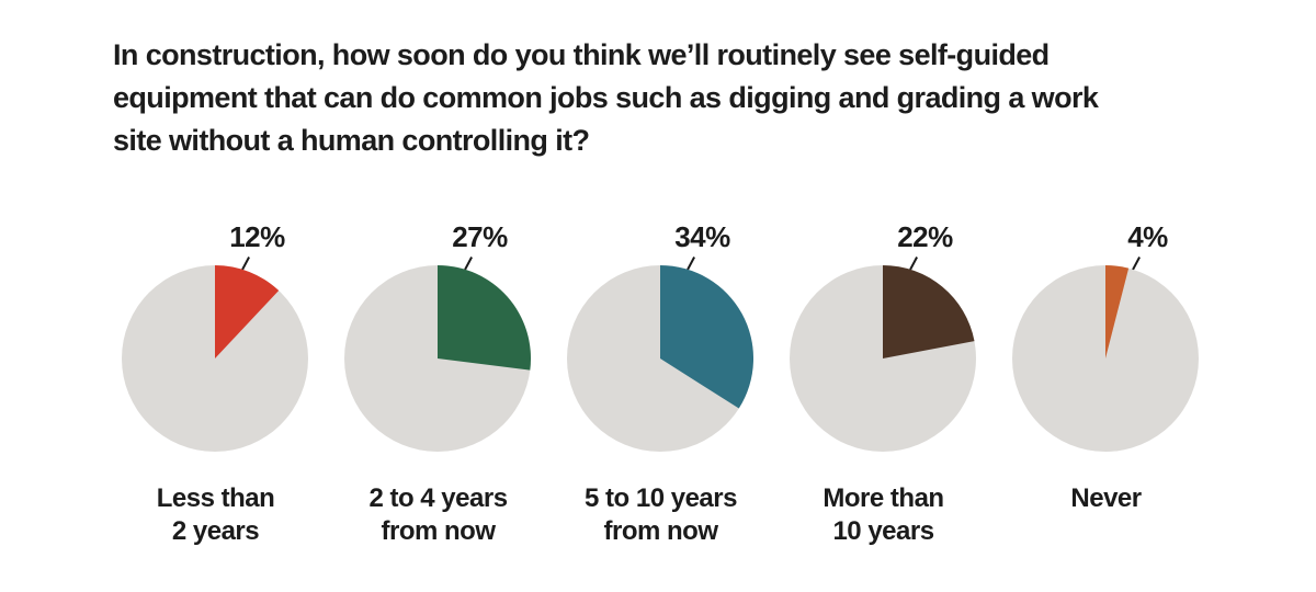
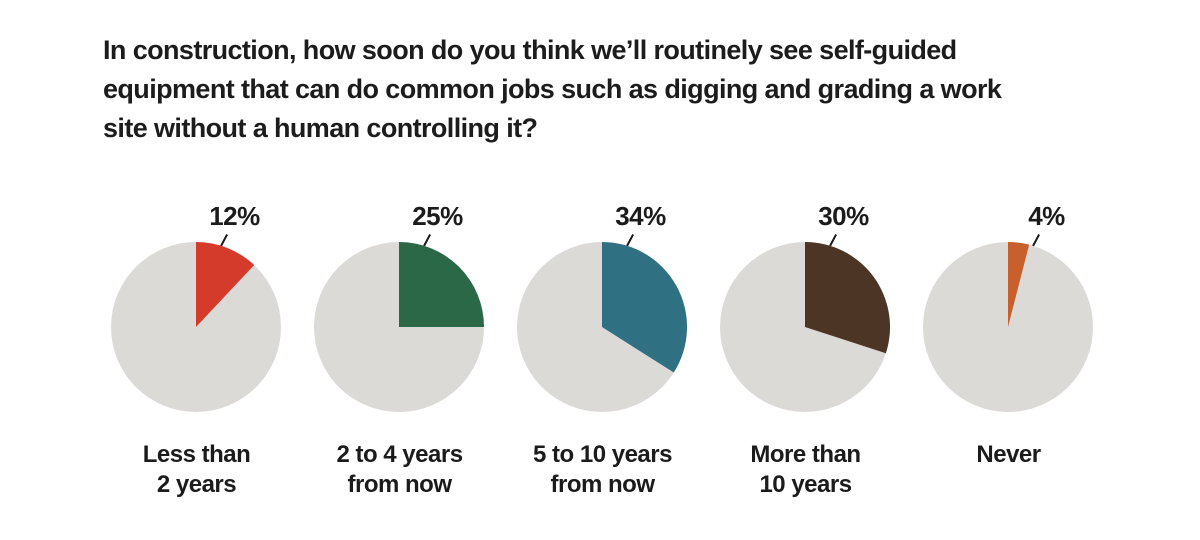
2 to 4 years from now: 27% -> 25%
More than 10 years: 22% -> 30%
